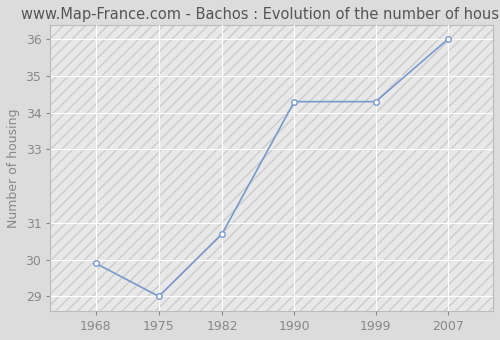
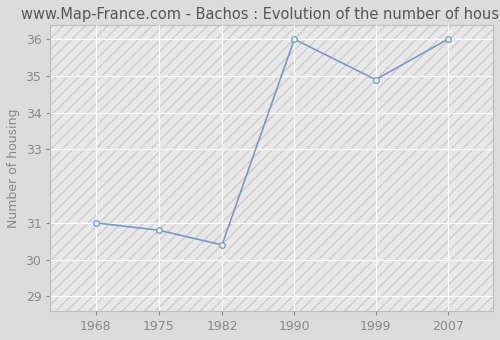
1968: 29.9 -> 31.0
1975: 29.0 -> 30.8
1982: 30.7 -> 30.4
1990: 34.3 -> 36.0
1999: 34.3 -> 34.9
